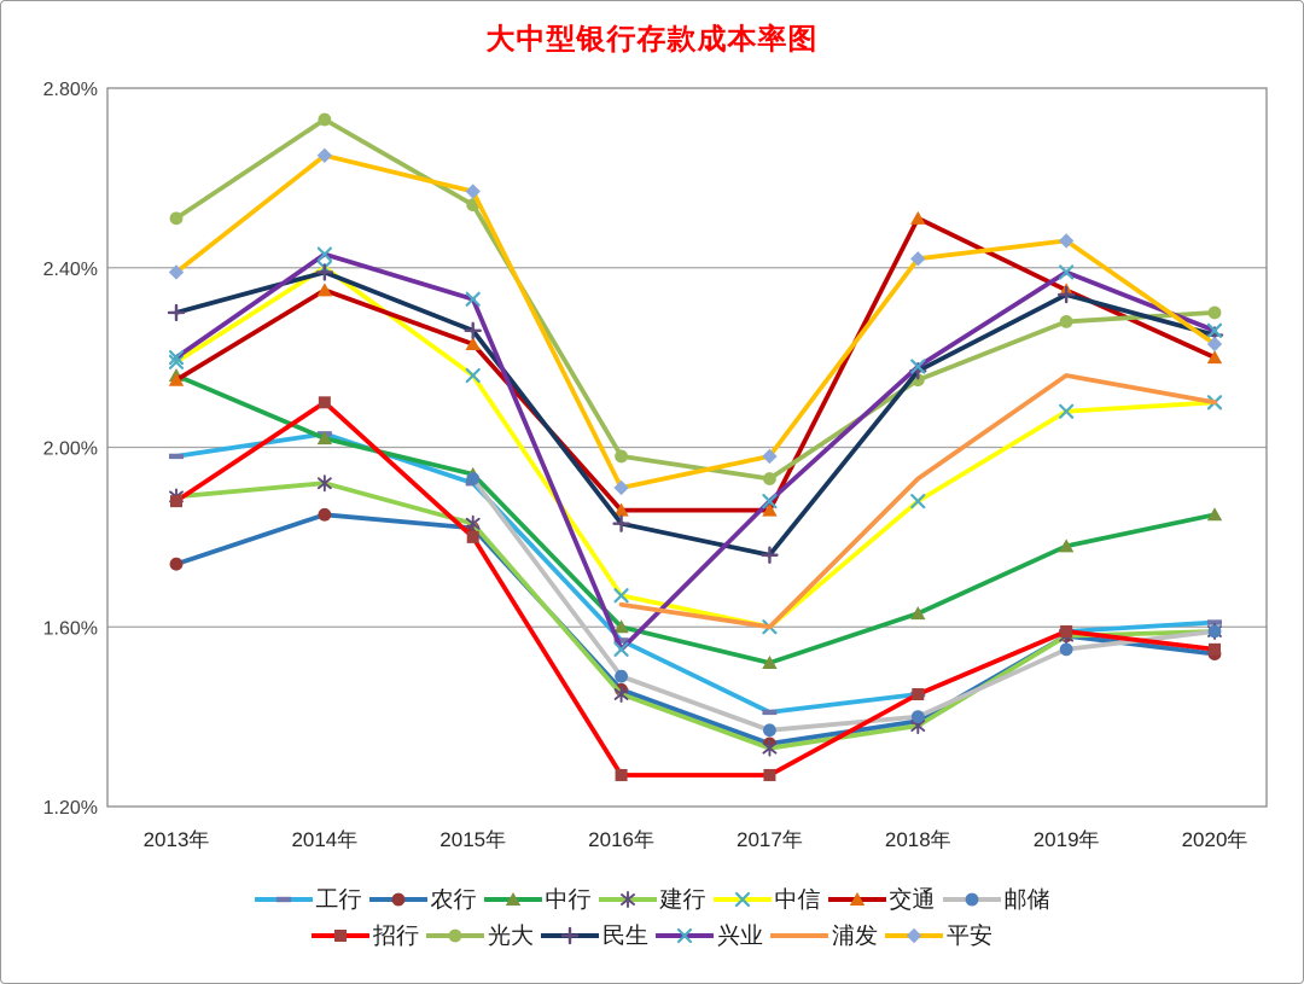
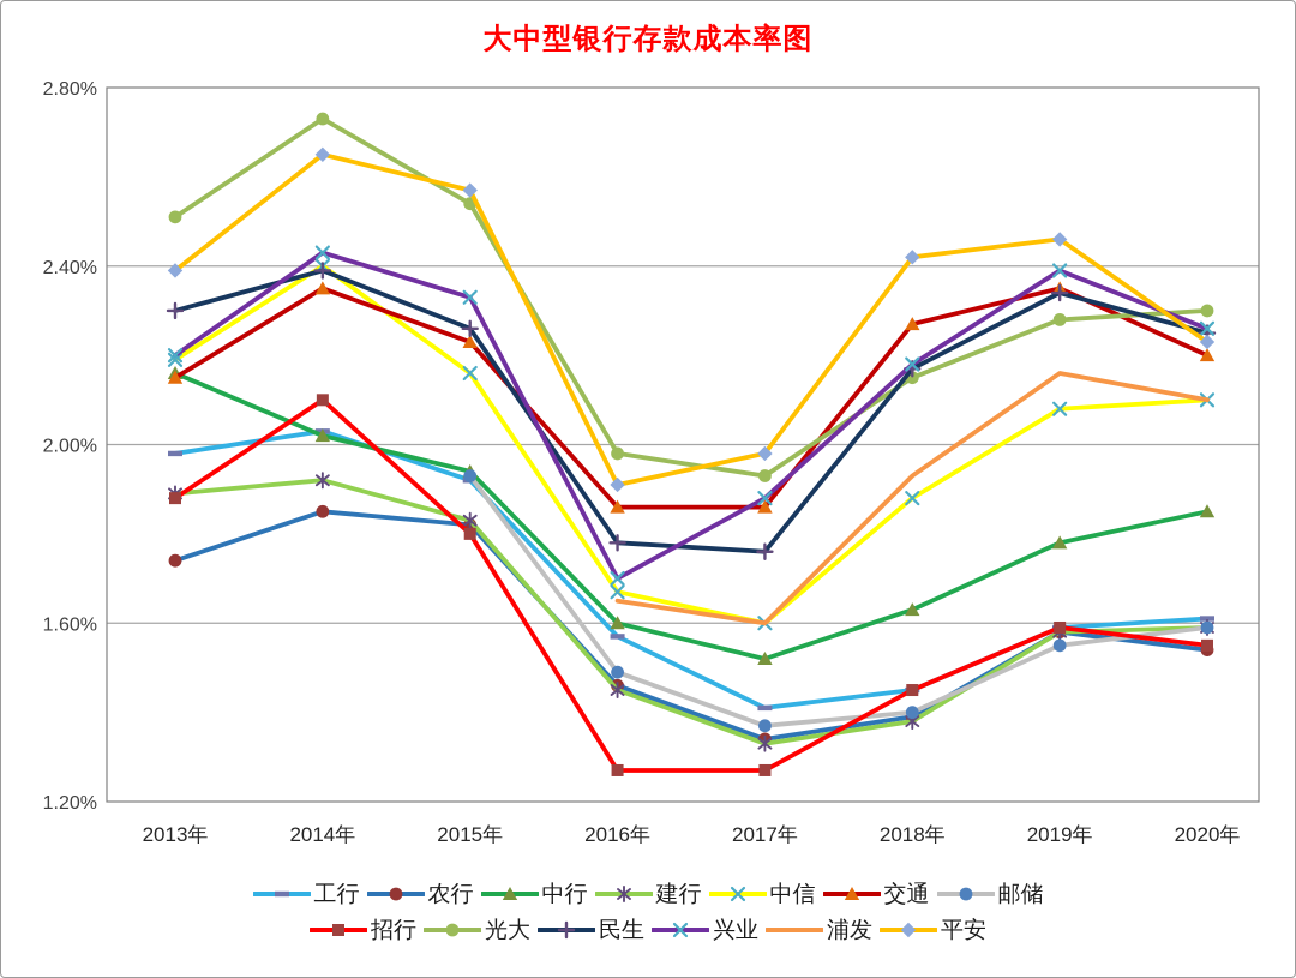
民生/2016年: 1.83% -> 1.78%
兴业/2016年: 1.55% -> 1.70%
交通/2018年: 2.51% -> 2.27%
